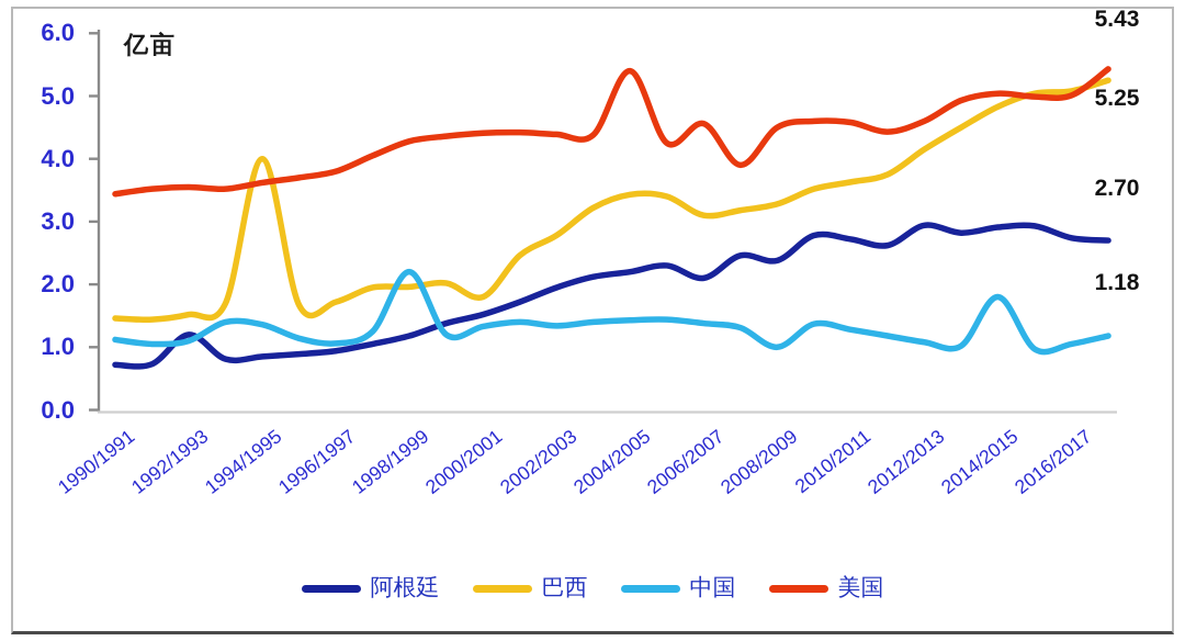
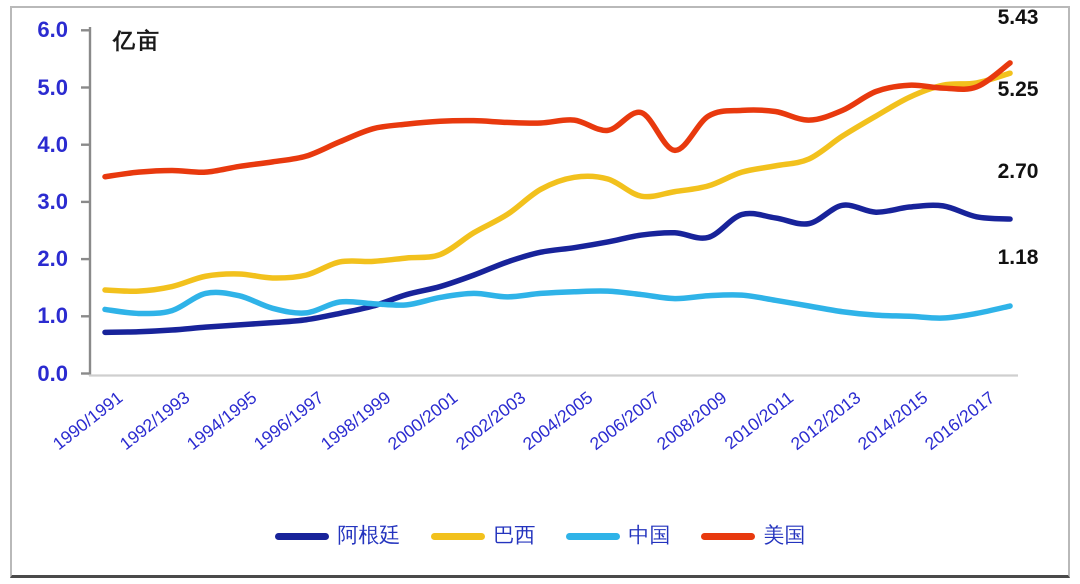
阿根廷/1992/1993: 1.2 -> 0.8
巴西/1994/1995: 4.0 -> 1.7
中国/1998/1999: 2.2 -> 1.2
巴西/2000/2001: 1.8 -> 2.1
美国/2004/2005: 5.4 -> 4.4
阿根廷/2006/2007: 2.1 -> 2.4
中国/2008/2009: 1.0 -> 1.4
中国/2014/2015: 1.8 -> 1.0
